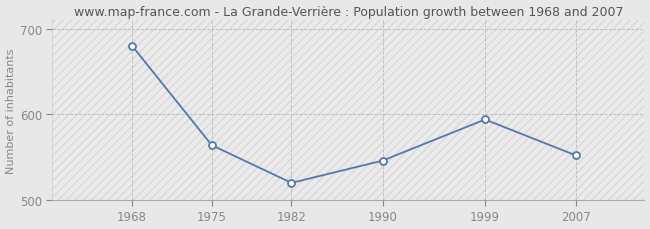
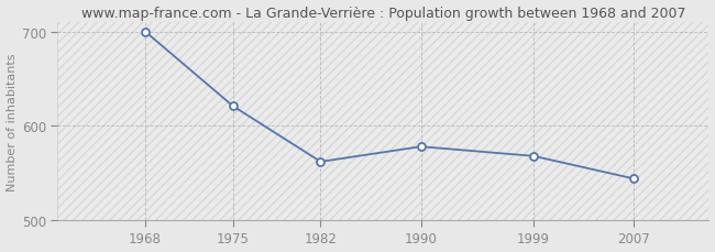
1968: 680 -> 700
1975: 564 -> 621
1982: 520 -> 562
1990: 546 -> 578
1999: 594 -> 568
2007: 552 -> 544
